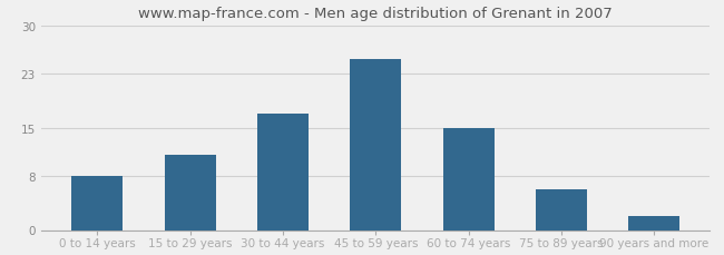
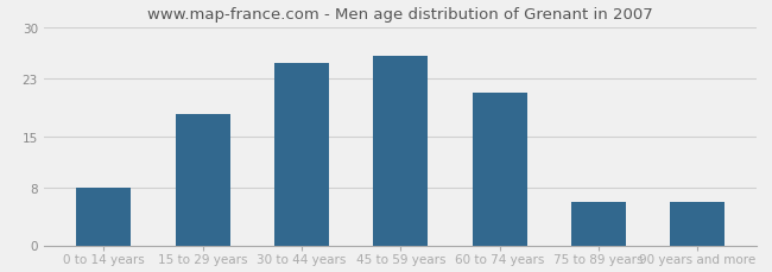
15 to 29 years: 11 -> 18
30 to 44 years: 17 -> 25
45 to 59 years: 25 -> 26
60 to 74 years: 15 -> 21
90 years and more: 2 -> 6
